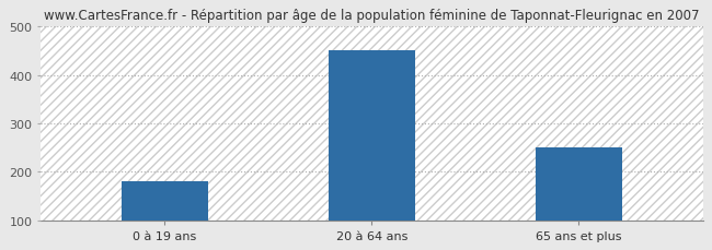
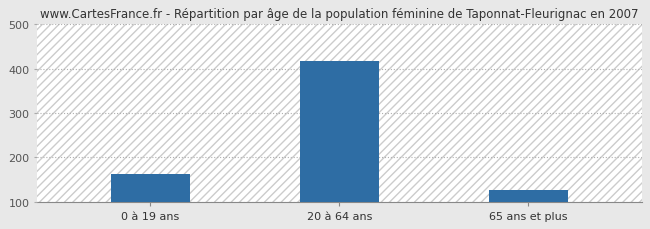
0 à 19 ans: 180 -> 162
20 à 64 ans: 450 -> 418
65 ans et plus: 250 -> 126
